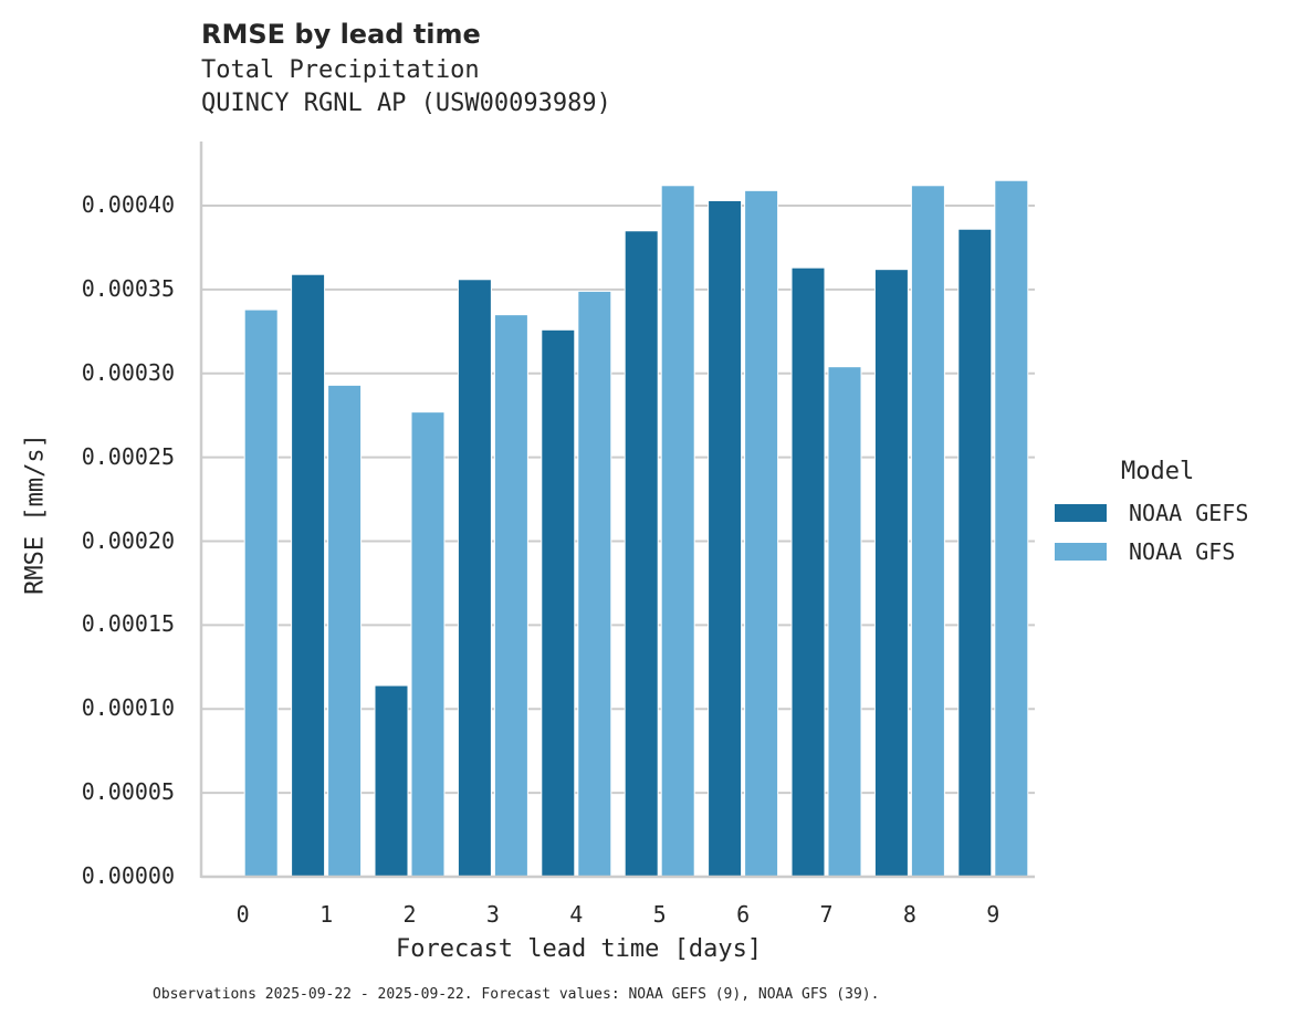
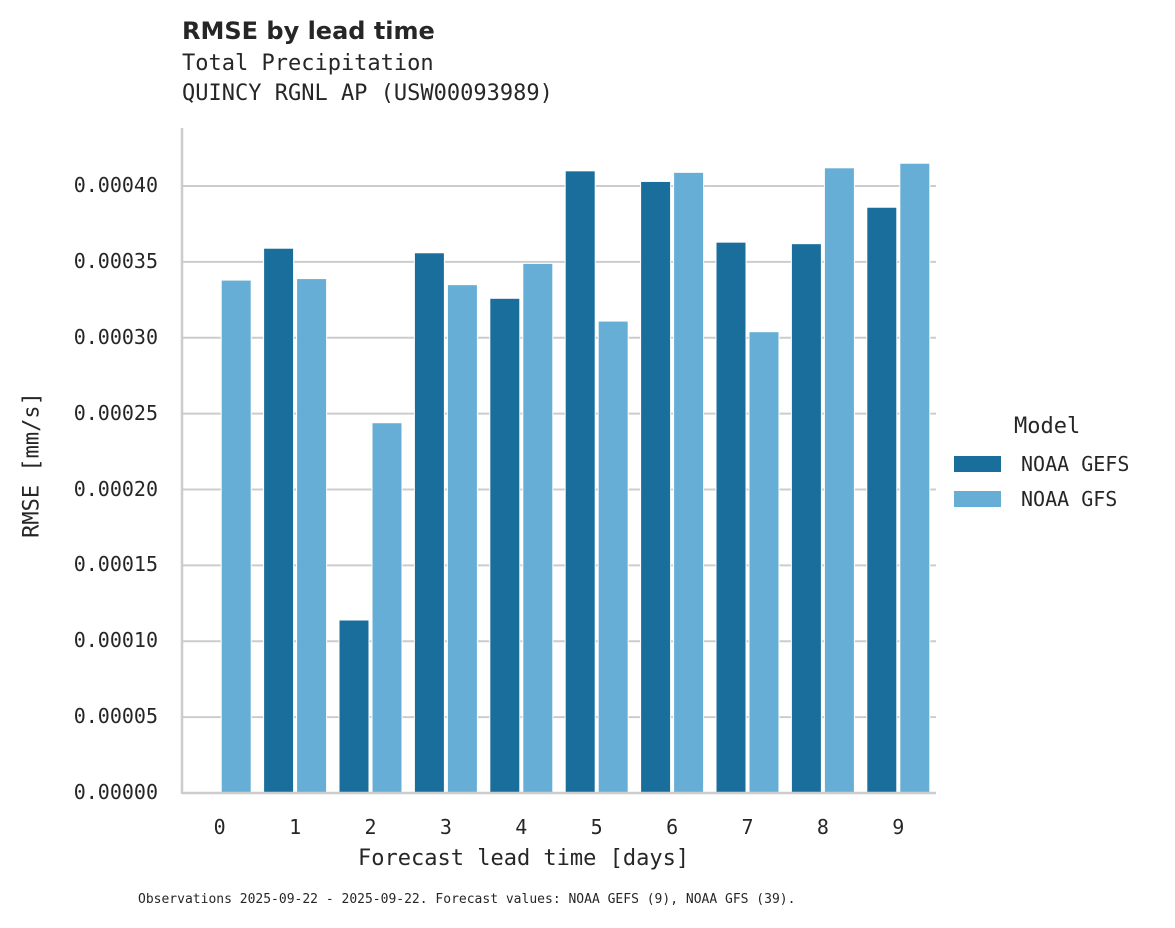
NOAA GFS/1: 0.000293 -> 0.000339
NOAA GFS/2: 0.000277 -> 0.000244
NOAA GEFS/5: 0.000385 -> 0.000410
NOAA GFS/5: 0.000412 -> 0.000311
